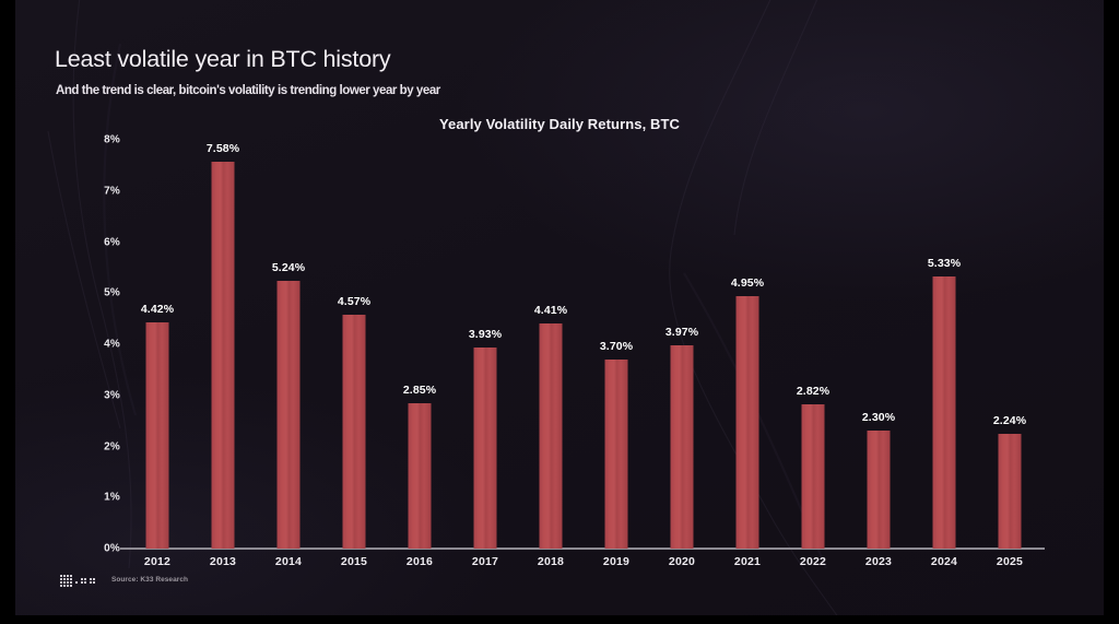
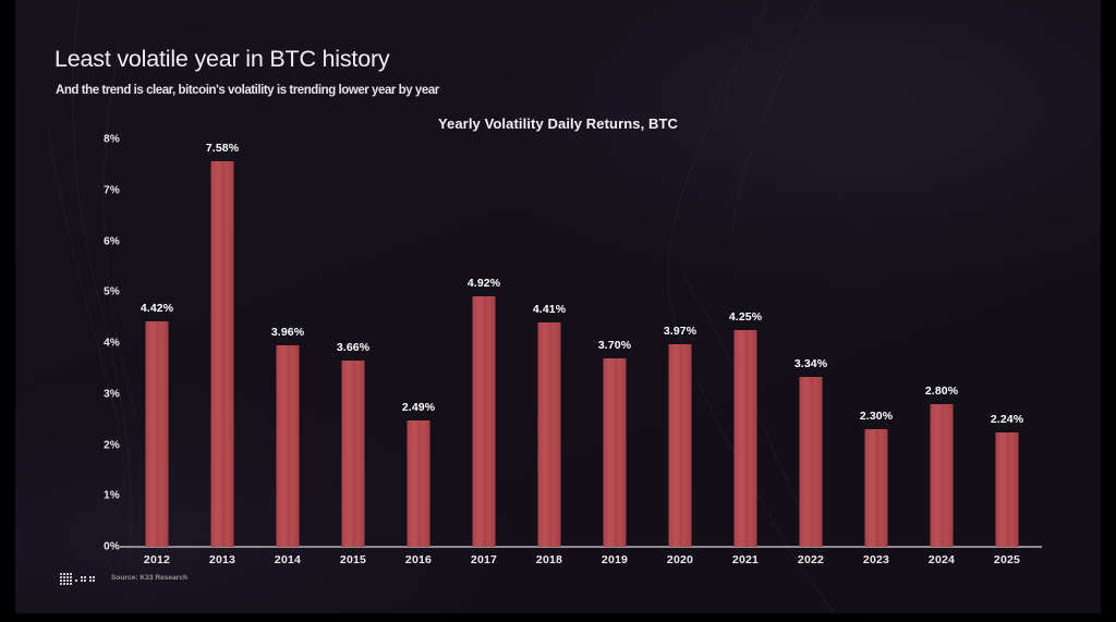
2014: 5.24% -> 3.96%
2015: 4.57% -> 3.66%
2016: 2.85% -> 2.49%
2017: 3.93% -> 4.92%
2021: 4.95% -> 4.25%
2022: 2.82% -> 3.34%
2024: 5.33% -> 2.80%
